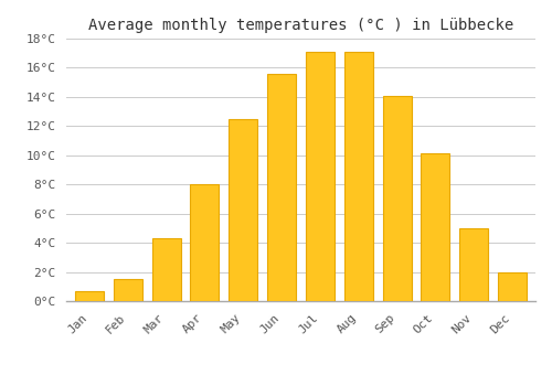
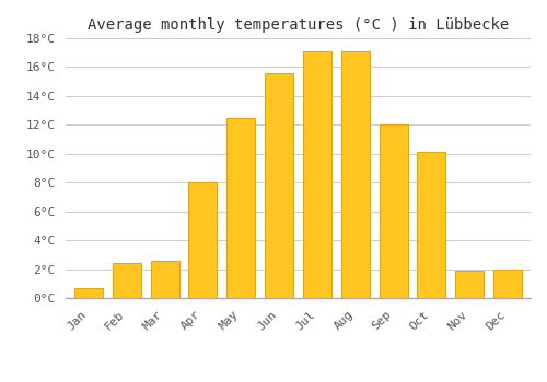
Feb: 1.5°C -> 2.4°C
Mar: 4.3°C -> 2.6°C
Sep: 14.1°C -> 12.0°C
Nov: 5.0°C -> 1.9°C
